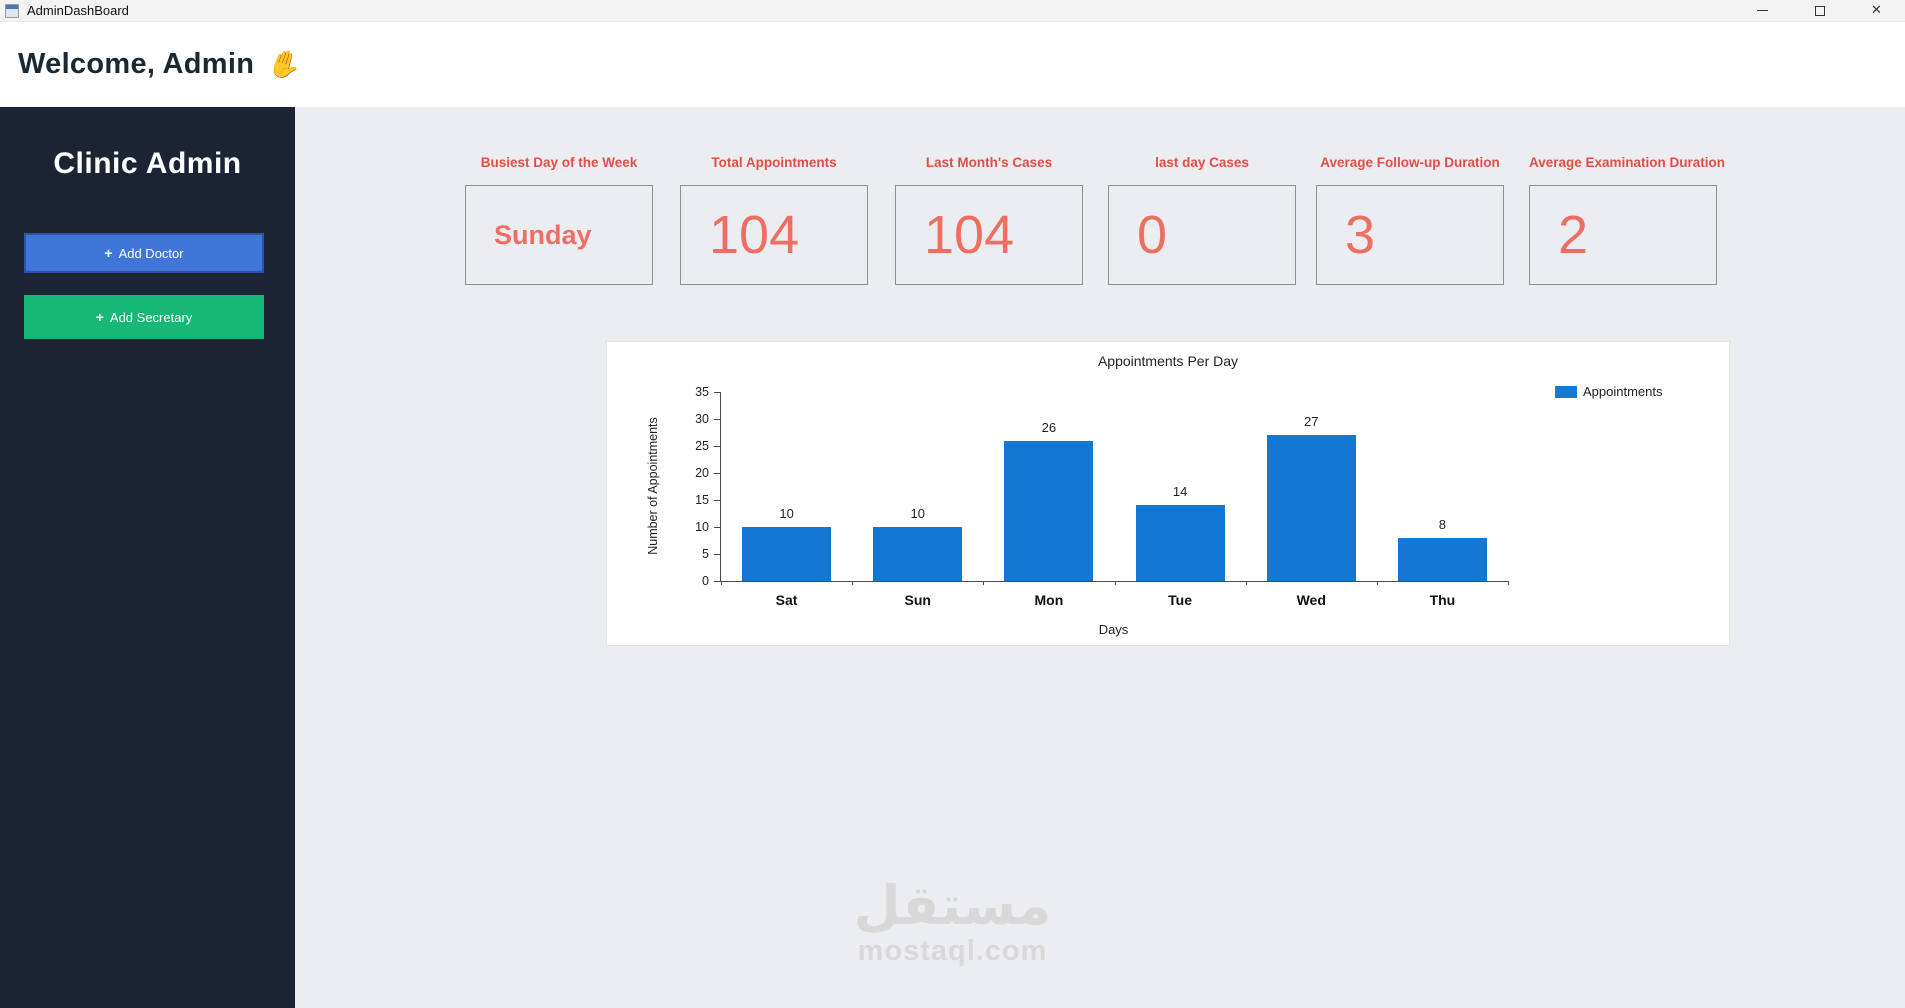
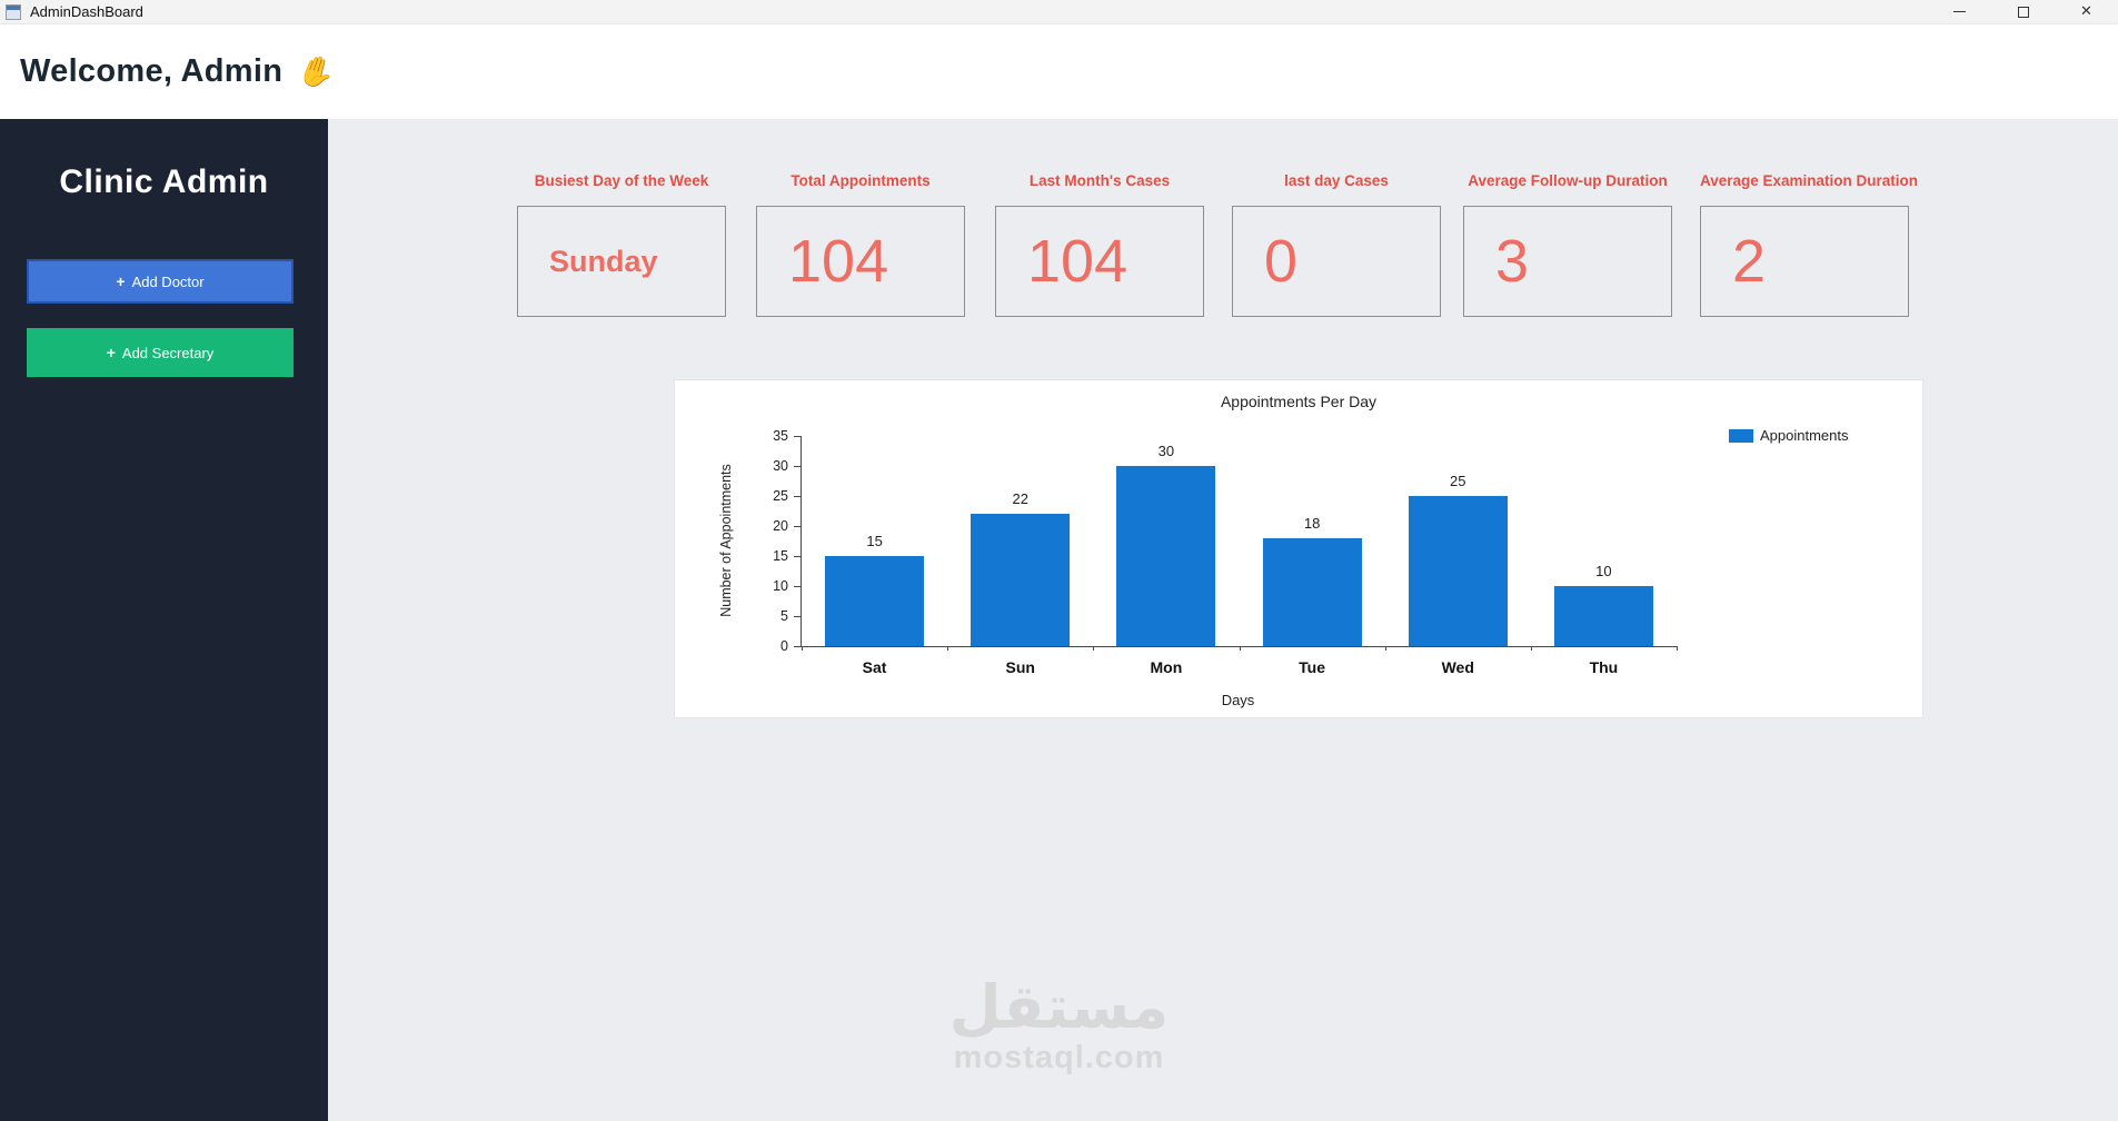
Sat: 10 -> 15
Sun: 10 -> 22
Mon: 26 -> 30
Tue: 14 -> 18
Wed: 27 -> 25
Thu: 8 -> 10
